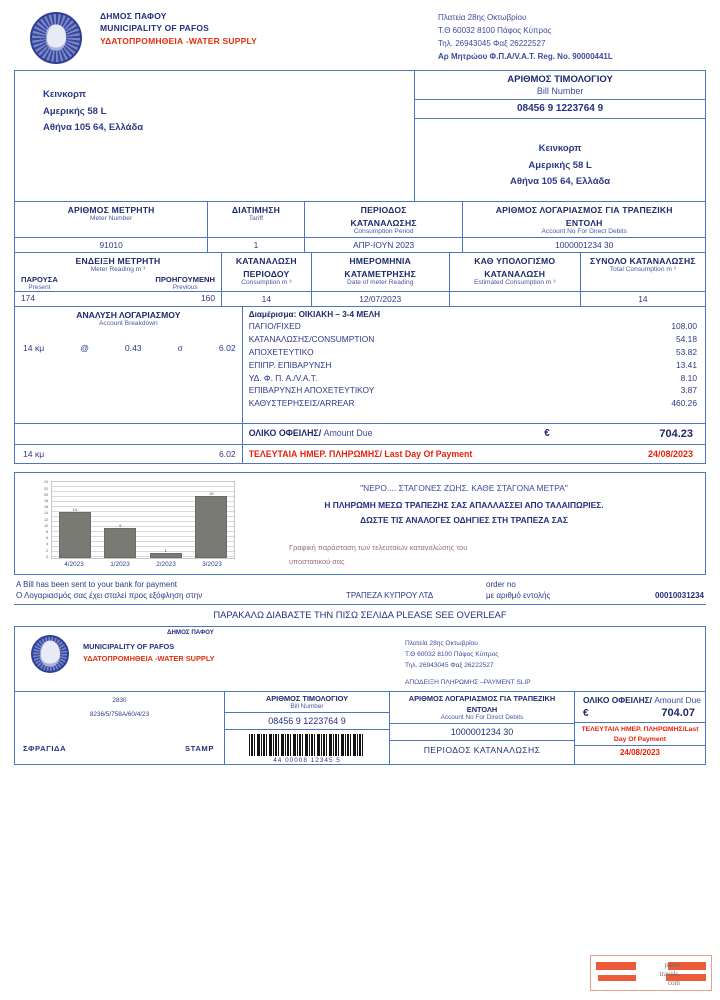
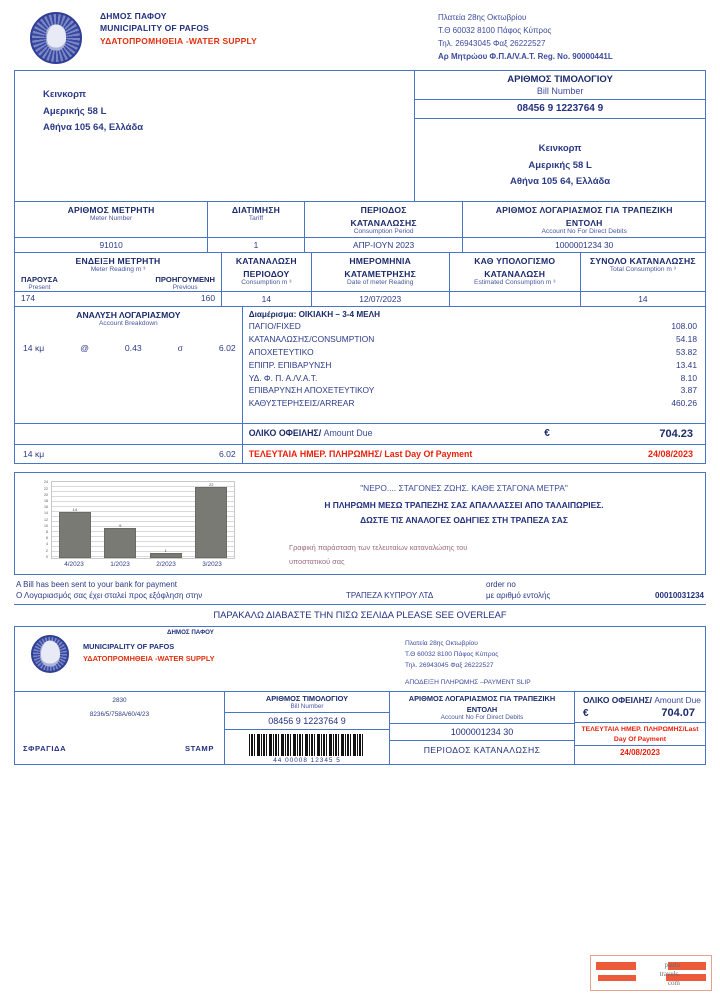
3/2023: 19 -> 22
